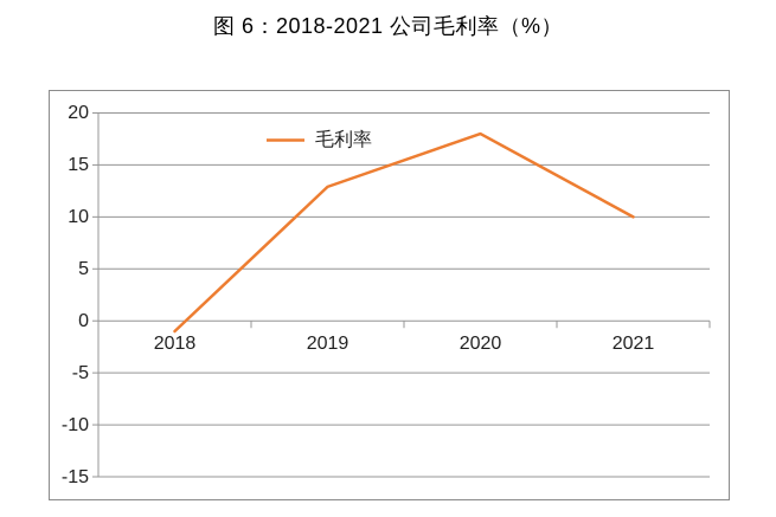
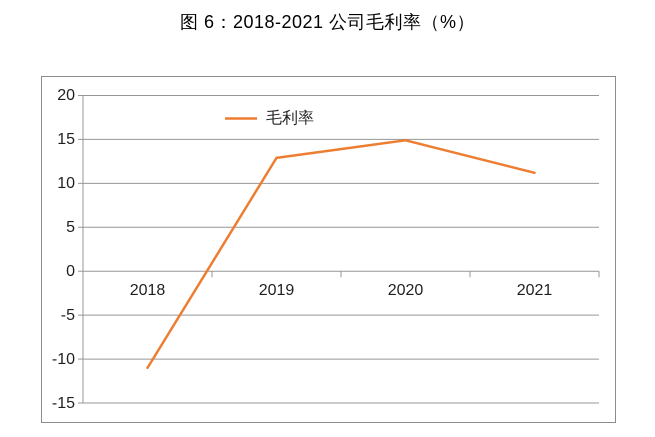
2018: -1 -> -11
2020: 18 -> 15
2021: 10 -> 11
